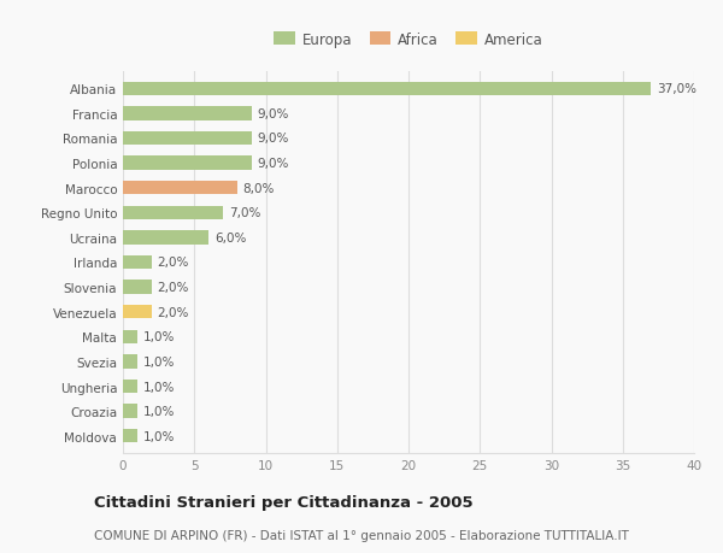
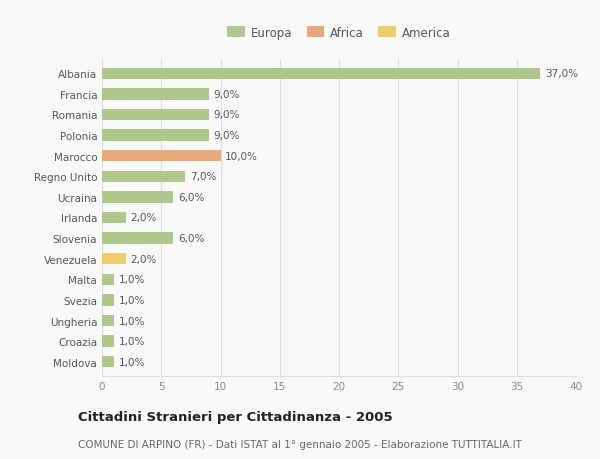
Marocco: 8,0% -> 10,0%
Slovenia: 2,0% -> 6,0%
